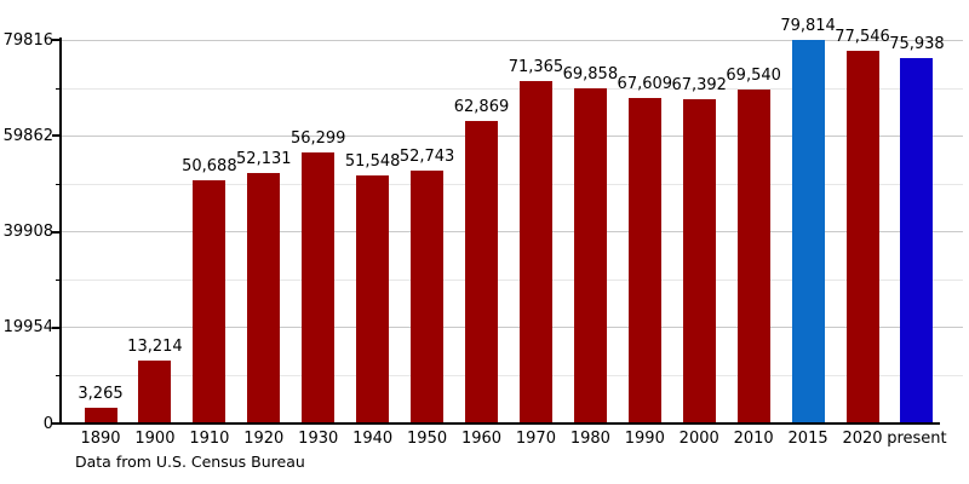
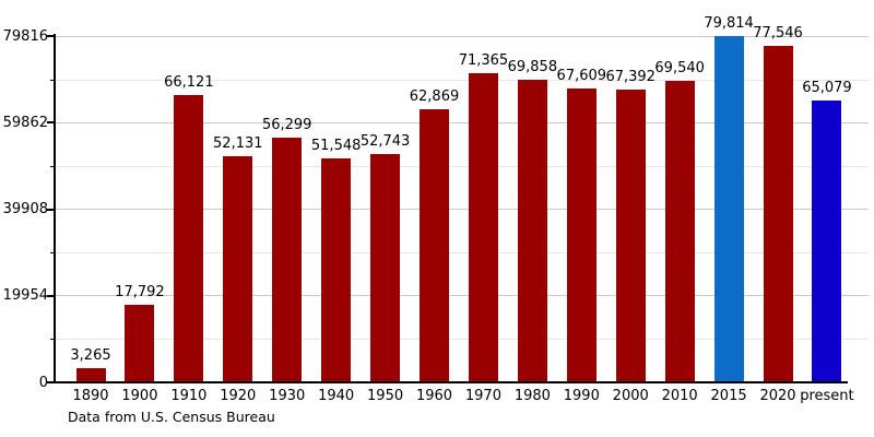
1900: 13,214 -> 17,792
1910: 50,688 -> 66,121
present: 75,938 -> 65,079
